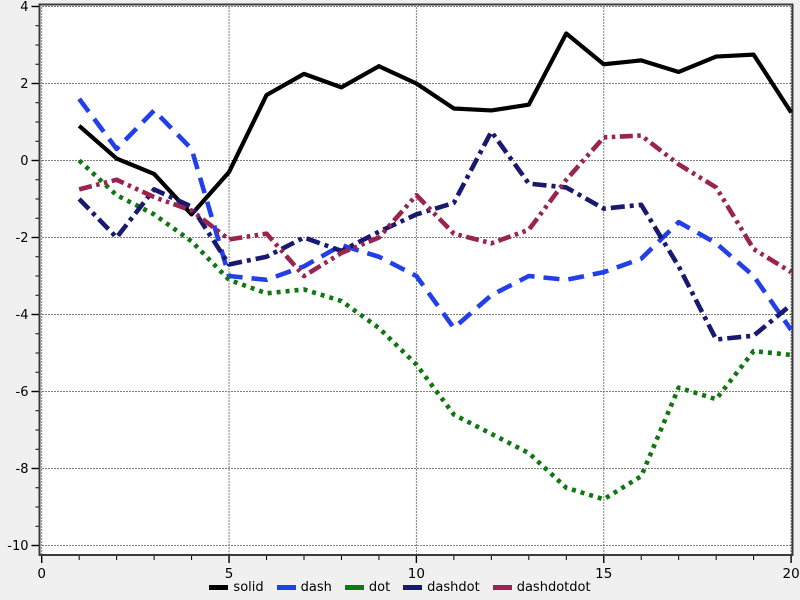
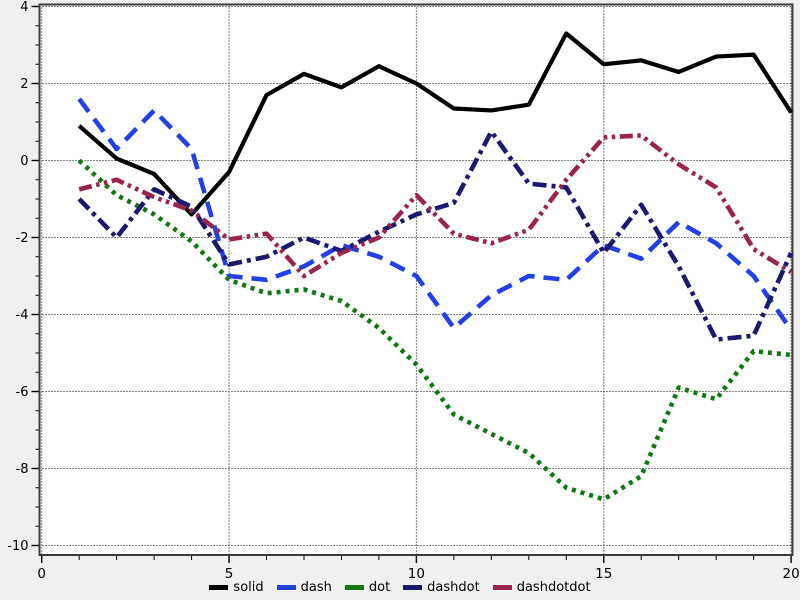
dash/15: -2.9 -> -2.2
dashdot/15: -1.2 -> -2.4
dashdot/20: -3.8 -> -2.4
